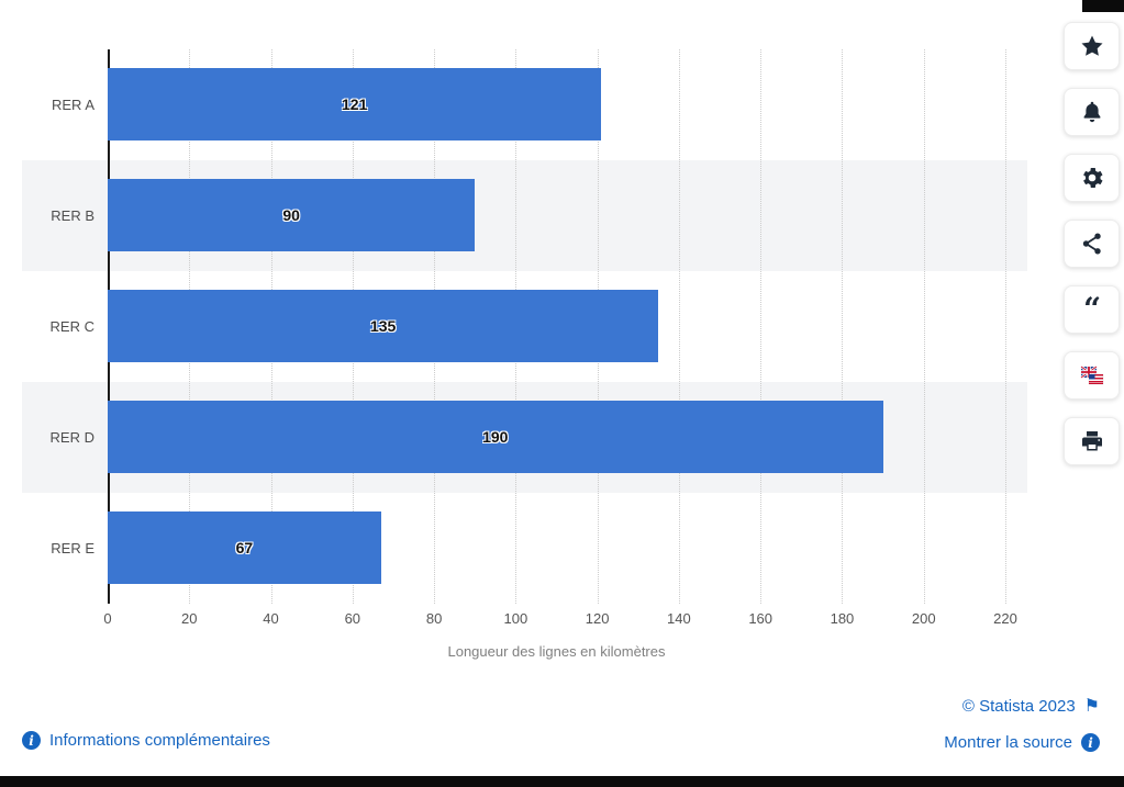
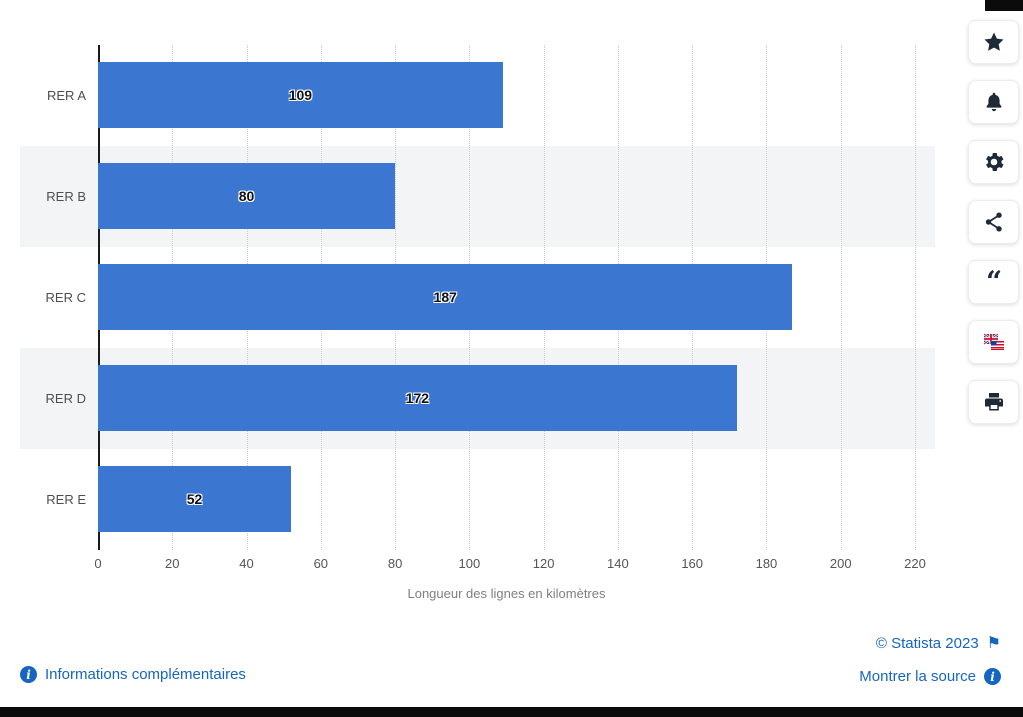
RER A: 121 -> 109
RER B: 90 -> 80
RER C: 135 -> 187
RER D: 190 -> 172
RER E: 67 -> 52
